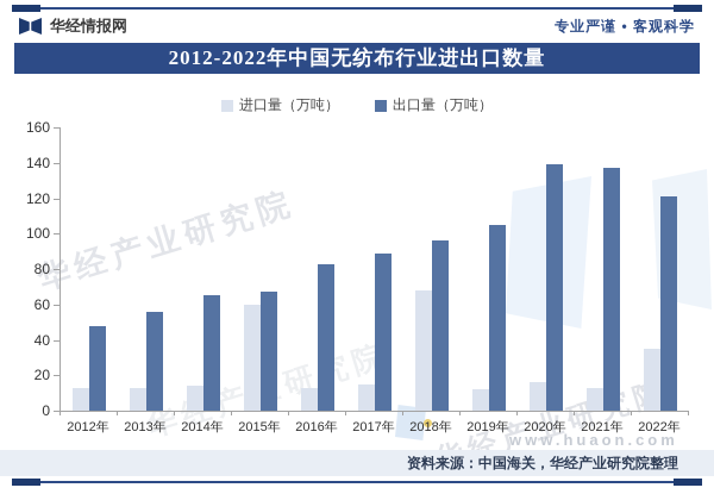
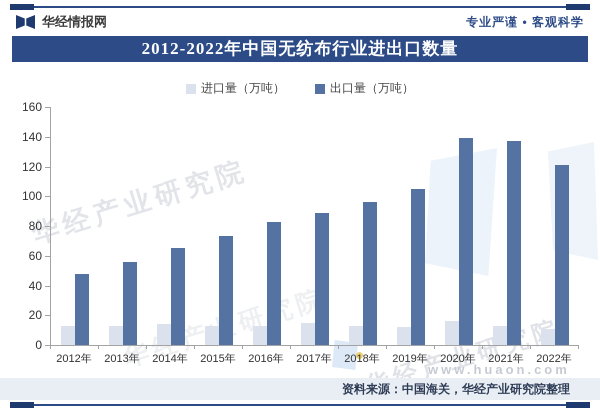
进口量（万吨）/2015年: 60 -> 13
出口量（万吨）/2015年: 67 -> 73
进口量（万吨）/2018年: 68 -> 13
进口量（万吨）/2022年: 35 -> 11
